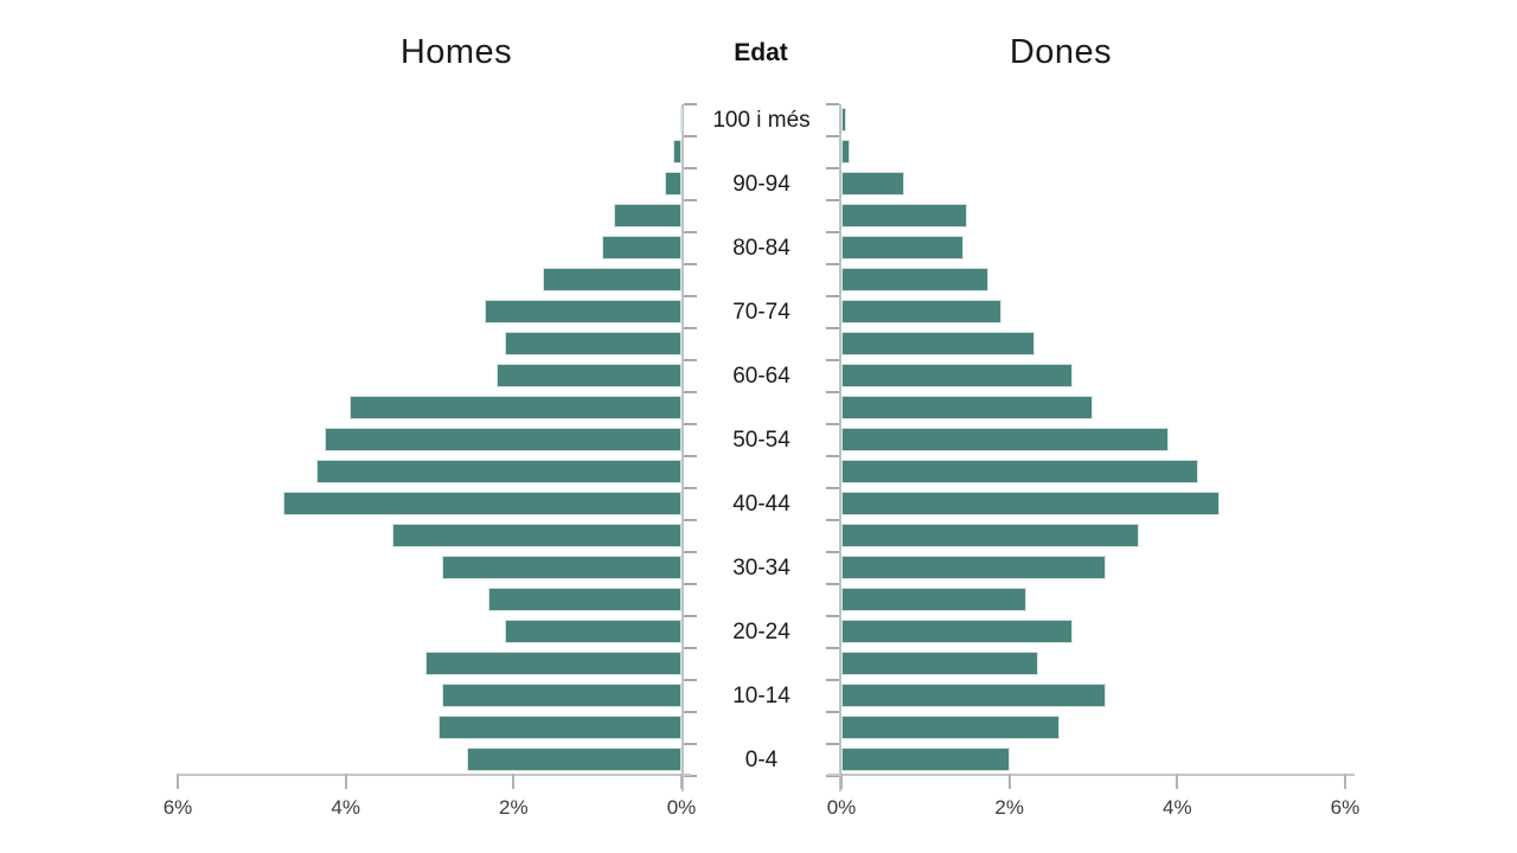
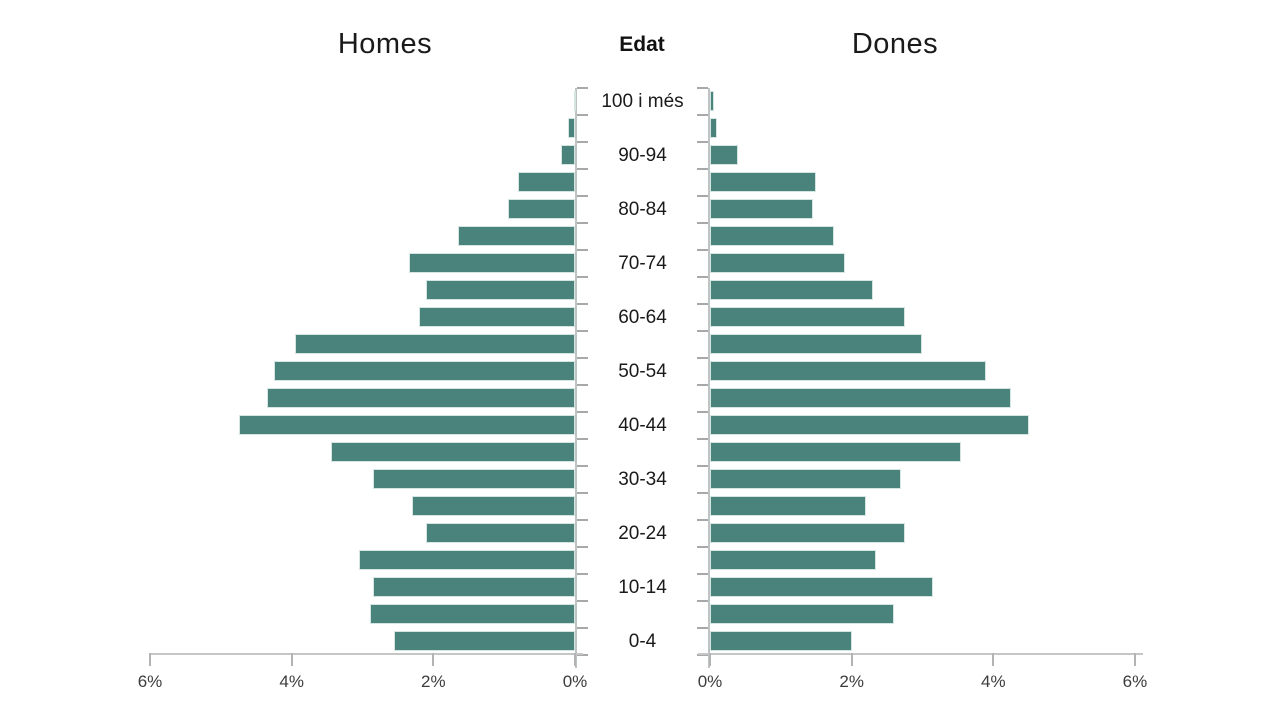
Dones/90-94: 0.8% -> 0.4%
Dones/30-34: 3.1% -> 2.7%
